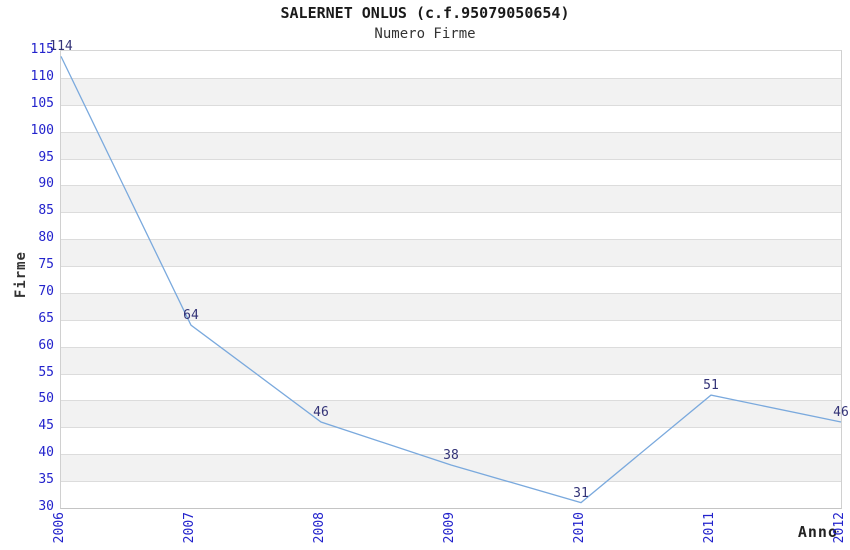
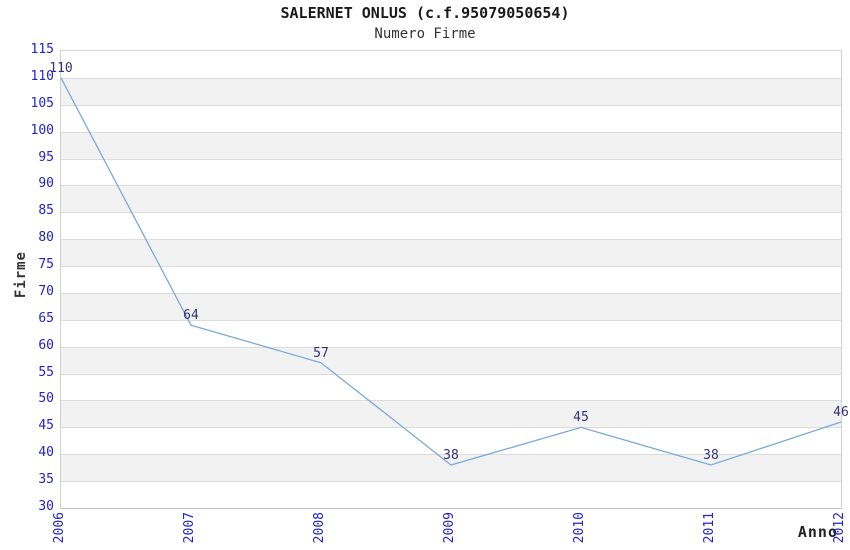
2006: 114 -> 110
2008: 46 -> 57
2010: 31 -> 45
2011: 51 -> 38
